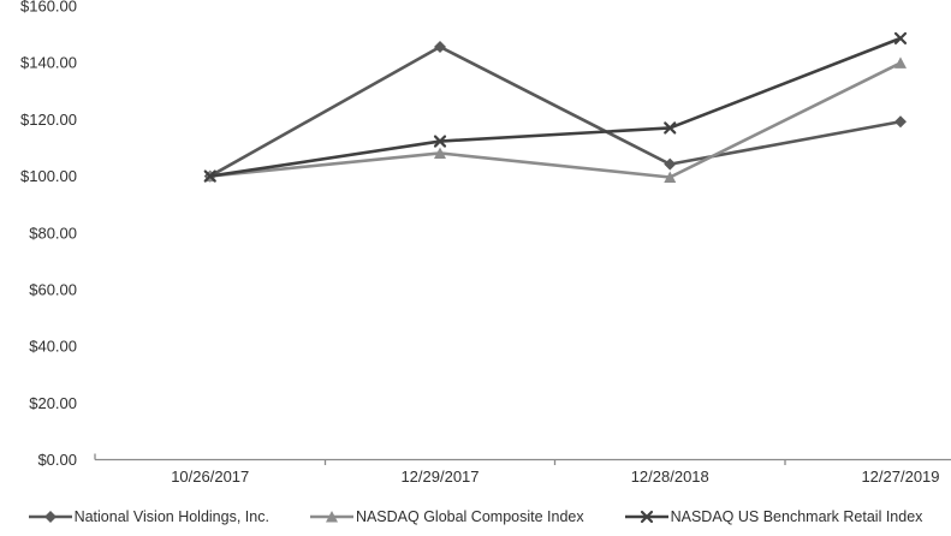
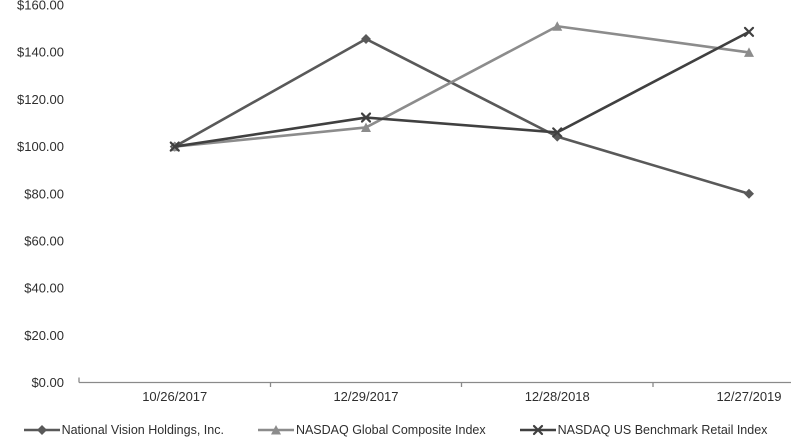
NASDAQ Global Composite Index/12/28/2018: $100 -> $151
NASDAQ US Benchmark Retail Index/12/28/2018: $117 -> $106
National Vision Holdings, Inc./12/27/2019: $119 -> $80
